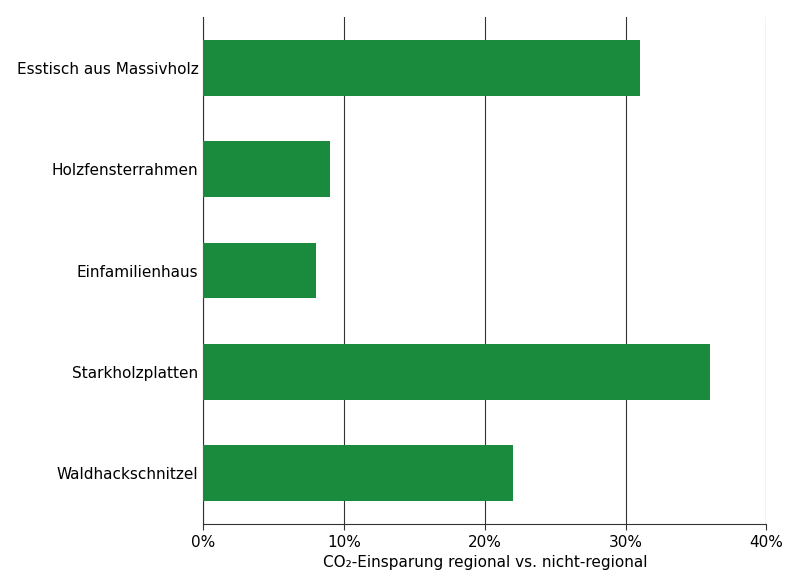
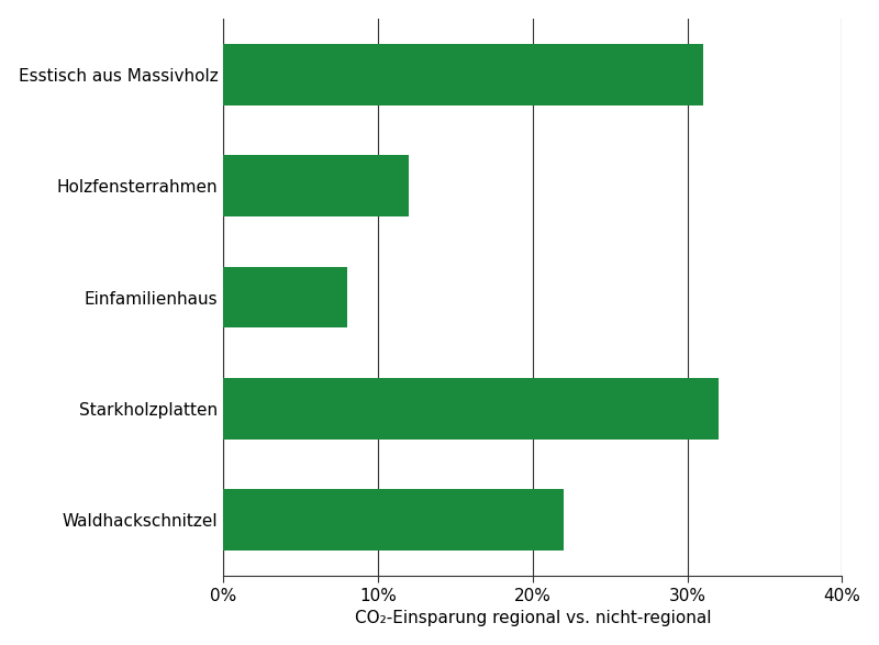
Holzfensterrahmen: 9% -> 12%
Starkholzplatten: 36% -> 32%
